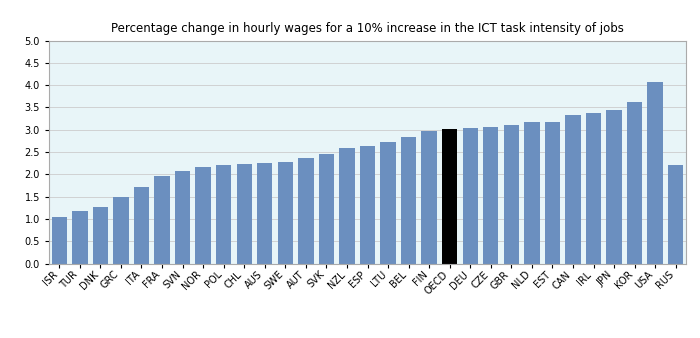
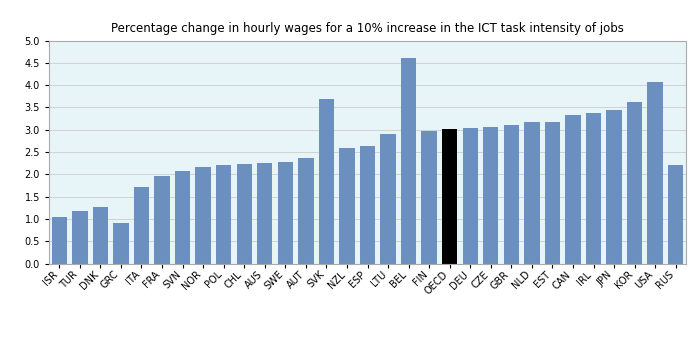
GRC: 1.50 -> 0.90
SVK: 2.46 -> 3.70
LTU: 2.72 -> 2.90
BEL: 2.83 -> 4.60
